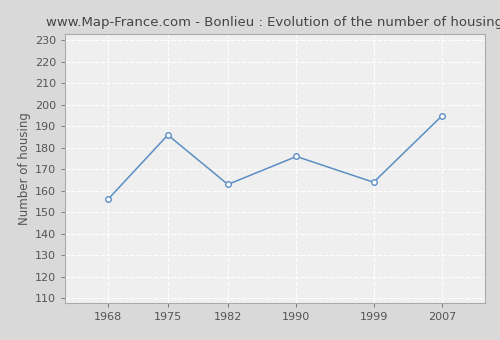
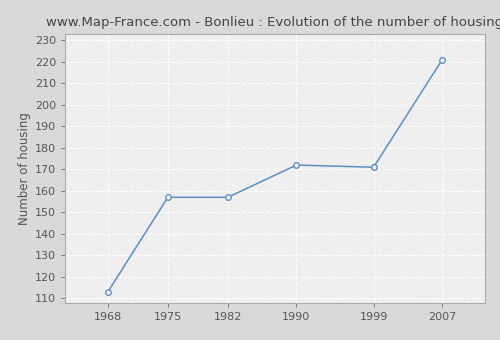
1968: 156 -> 113
1975: 186 -> 157
1982: 163 -> 157
1990: 176 -> 172
1999: 164 -> 171
2007: 195 -> 221
